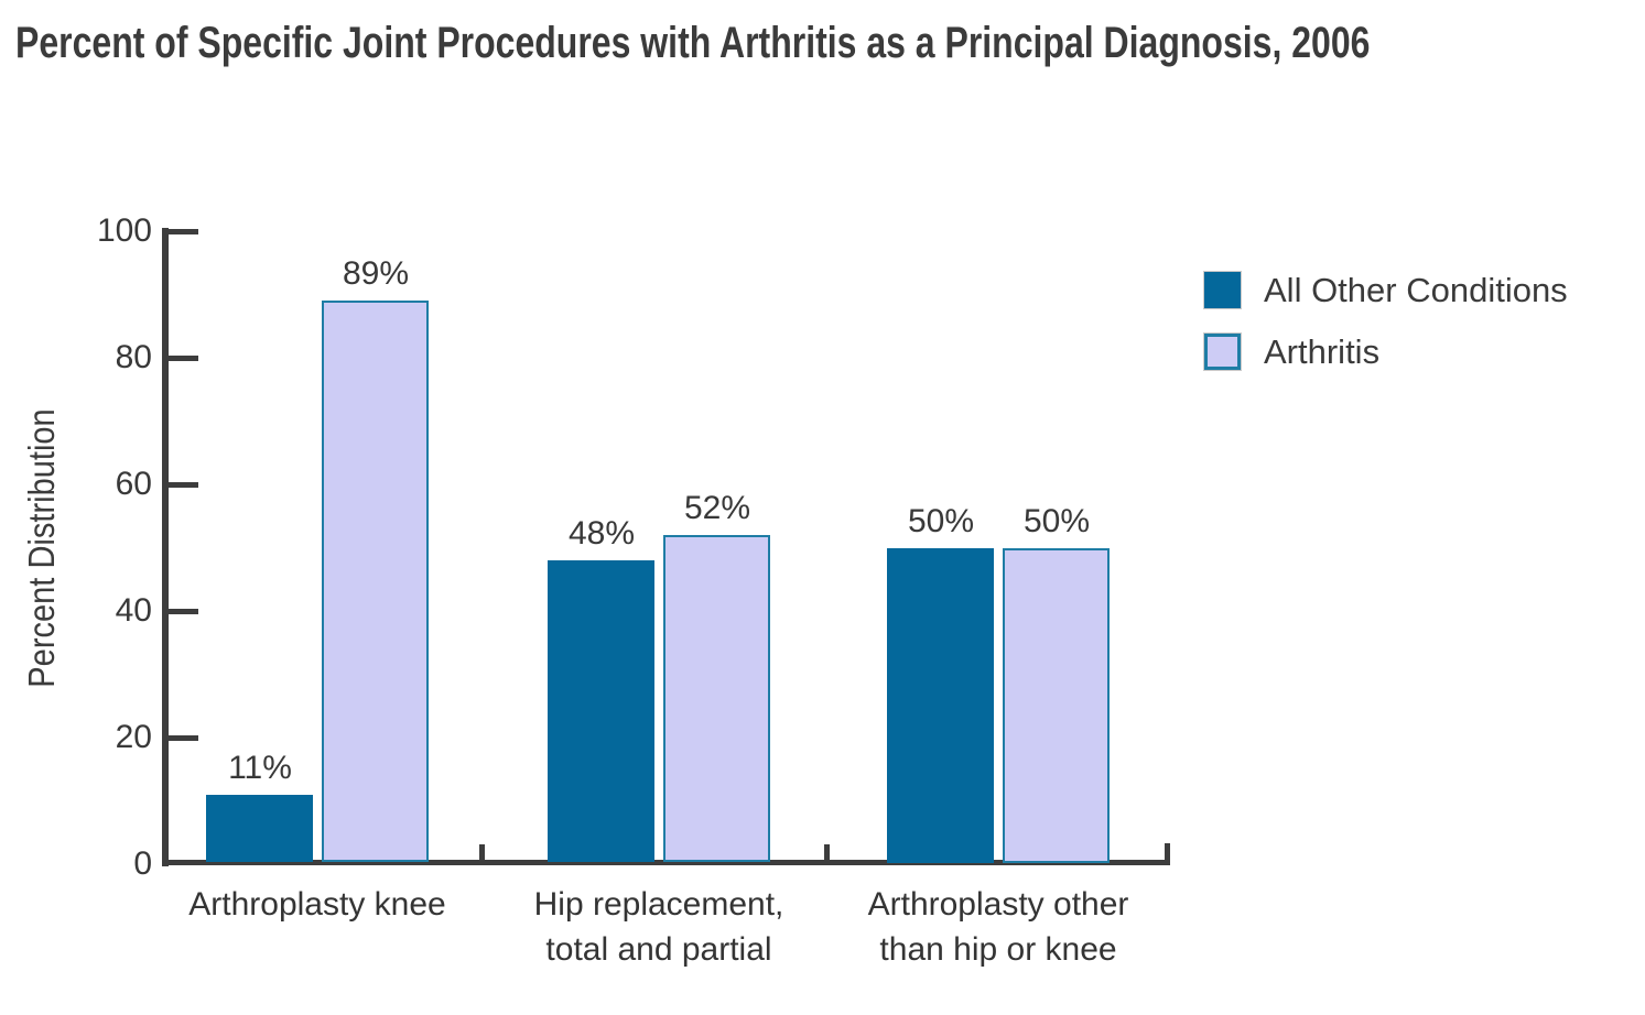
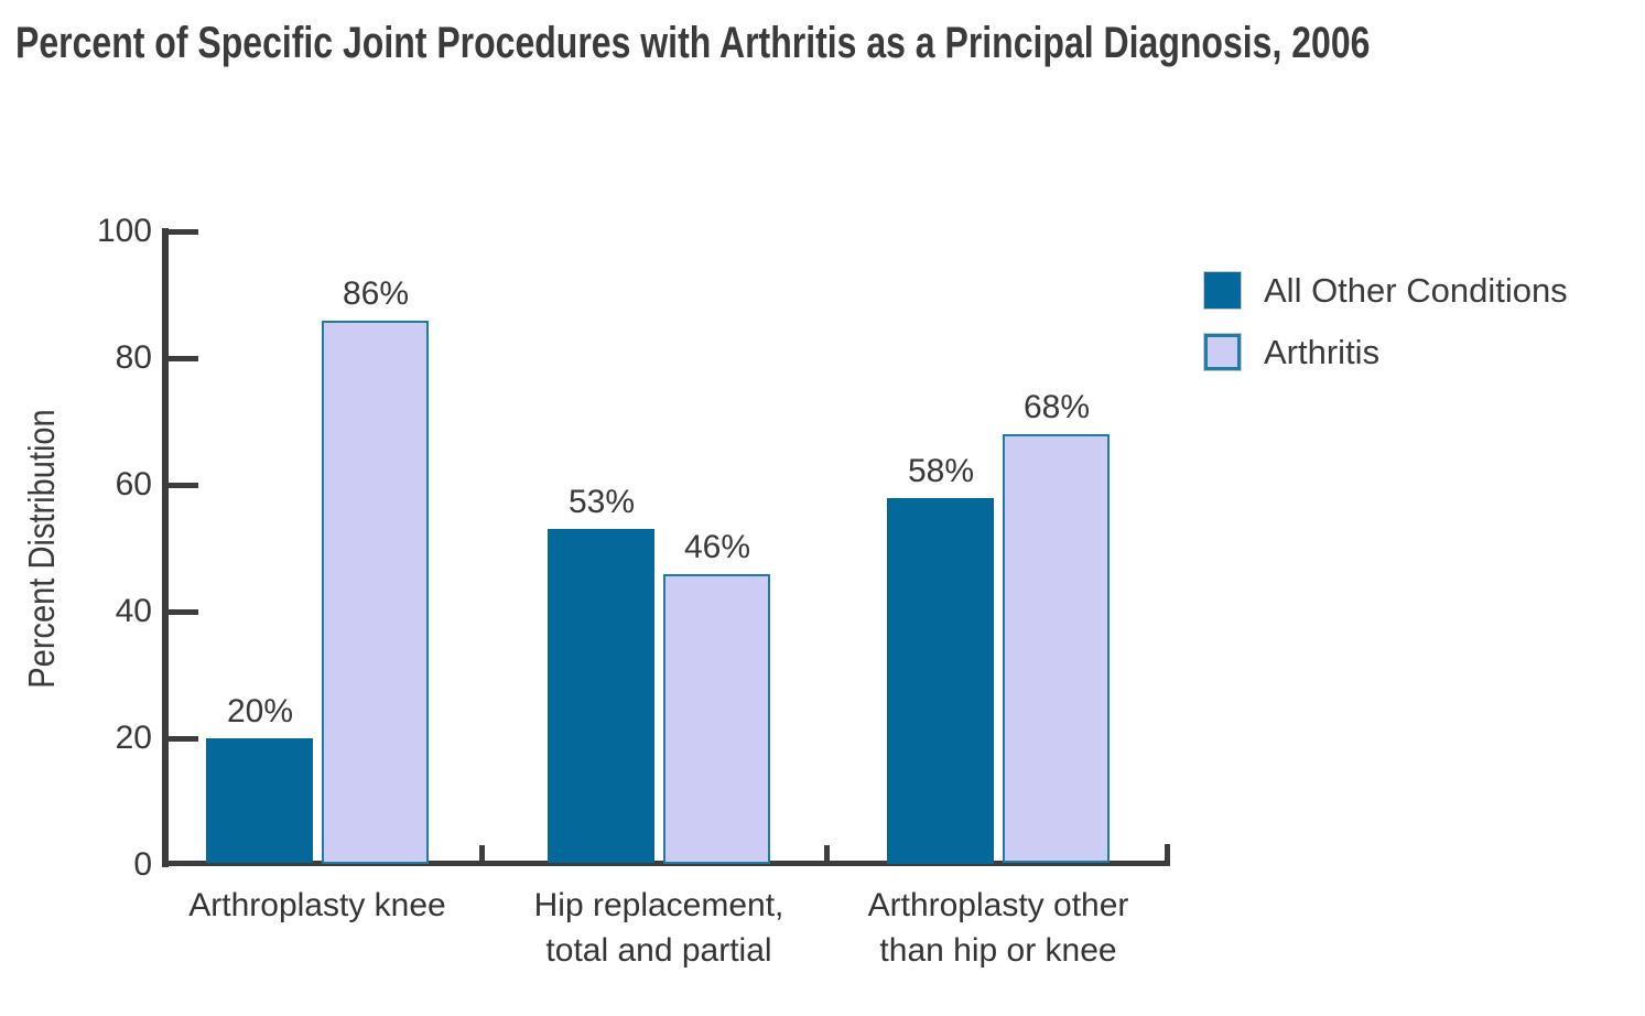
All Other Conditions/Arthroplasty knee: 11% -> 20%
Arthritis/Arthroplasty knee: 89% -> 86%
All Other Conditions/Hip replacement, total and partial: 48% -> 53%
Arthritis/Hip replacement, total and partial: 52% -> 46%
All Other Conditions/Arthroplasty other than hip or knee: 50% -> 58%
Arthritis/Arthroplasty other than hip or knee: 50% -> 68%
